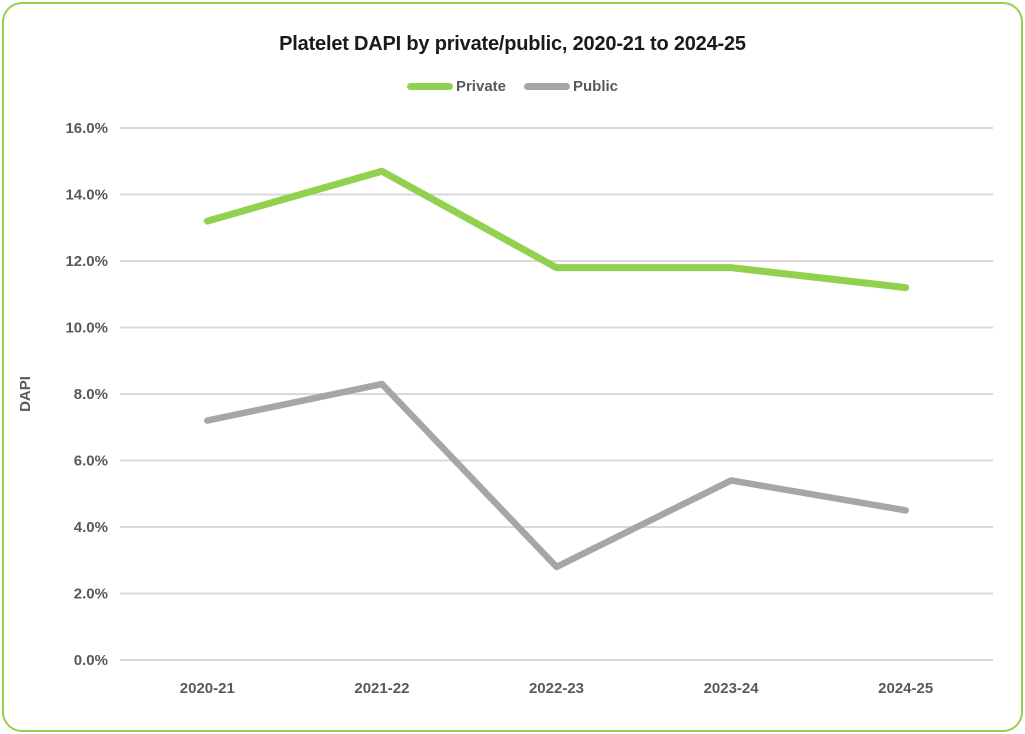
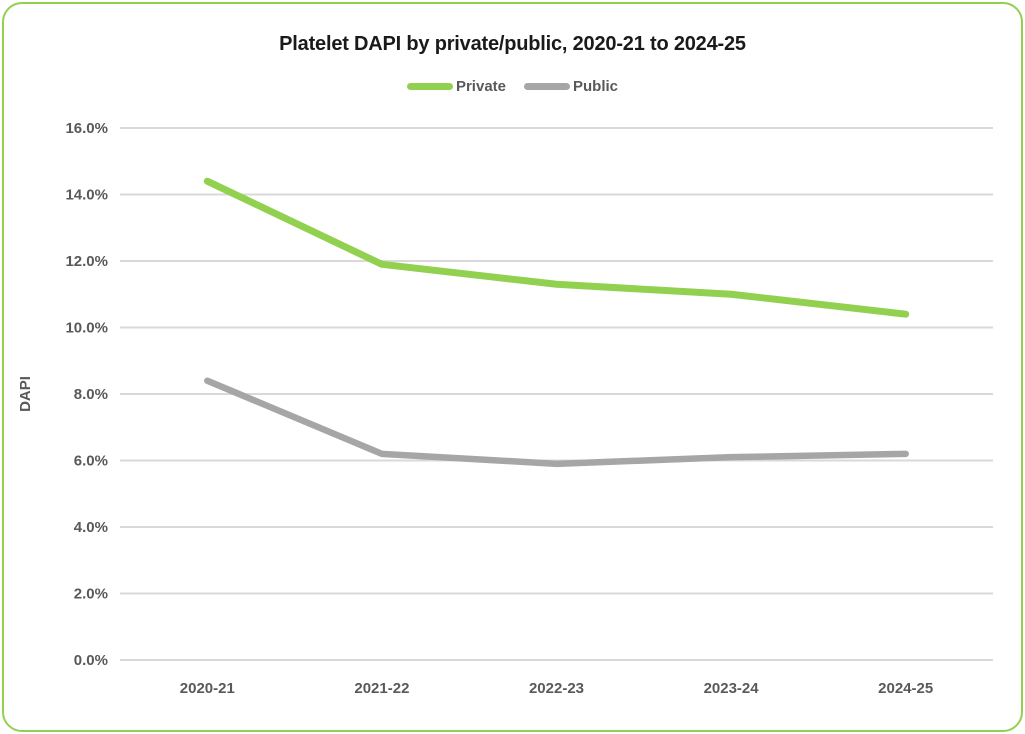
Private/2020-21: 13.2% -> 14.4%
Public/2020-21: 7.2% -> 8.4%
Private/2021-22: 14.7% -> 11.9%
Public/2021-22: 8.3% -> 6.2%
Private/2022-23: 11.8% -> 11.3%
Public/2022-23: 2.8% -> 5.9%
Private/2023-24: 11.8% -> 11.0%
Public/2023-24: 5.4% -> 6.1%
Private/2024-25: 11.2% -> 10.4%
Public/2024-25: 4.5% -> 6.2%
